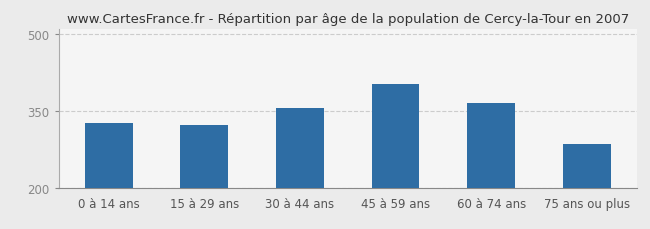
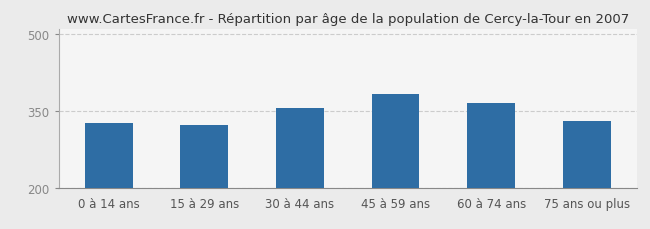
45 à 59 ans: 402 -> 383
75 ans ou plus: 286 -> 331
